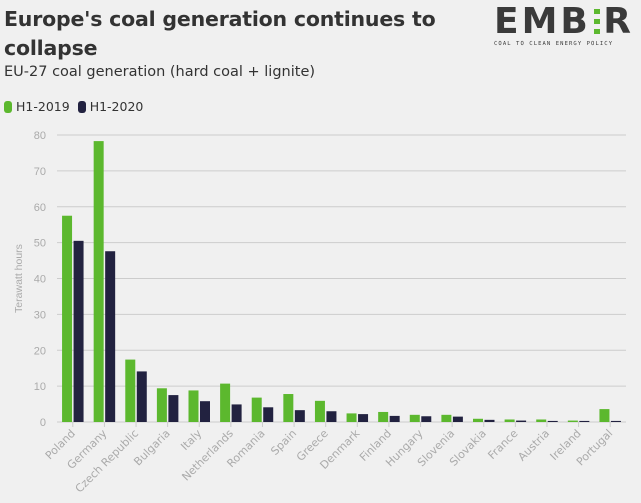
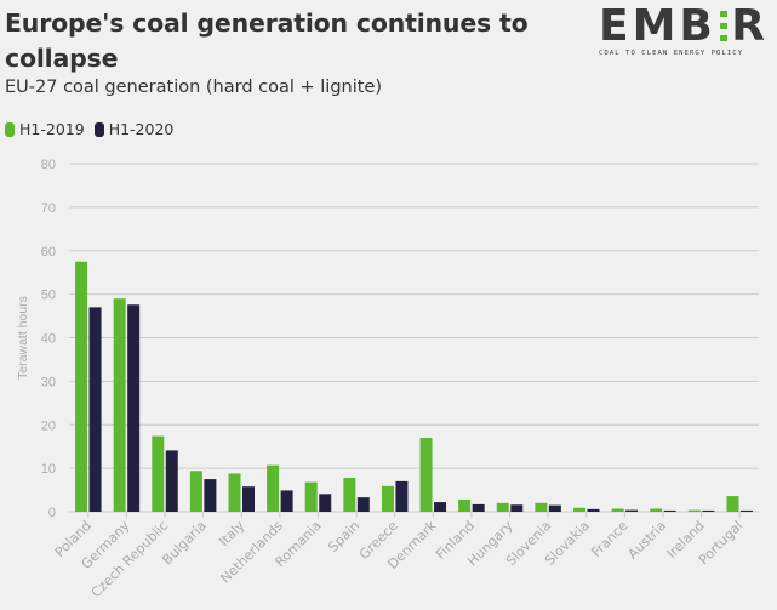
H1-2020/Poland: 50 -> 47
H1-2019/Germany: 78 -> 49
H1-2020/Greece: 3 -> 7
H1-2019/Denmark: 2 -> 17
